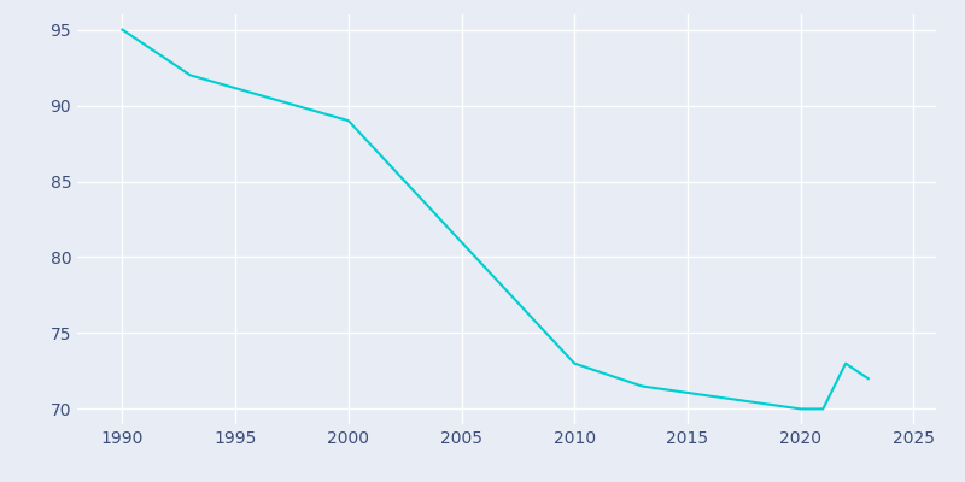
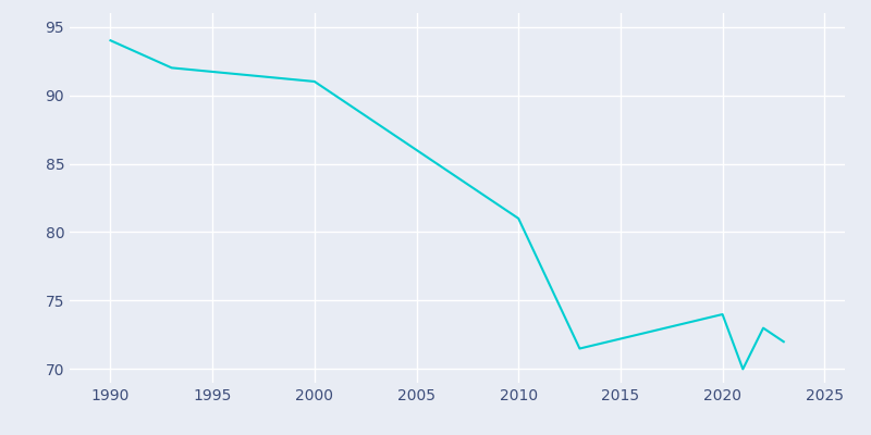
1990: 95.0 -> 94.0
2000: 89.0 -> 91.0
2010: 73.0 -> 81.0
2020: 70.0 -> 74.0
